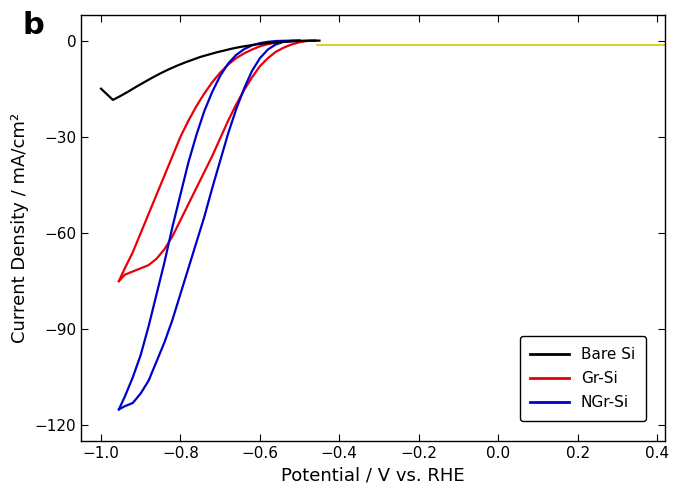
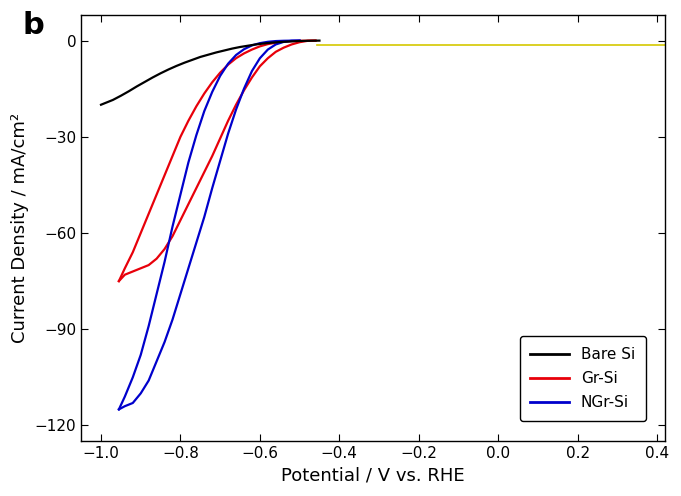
Bare Si/−1.0: -15.0 -> -20.0
